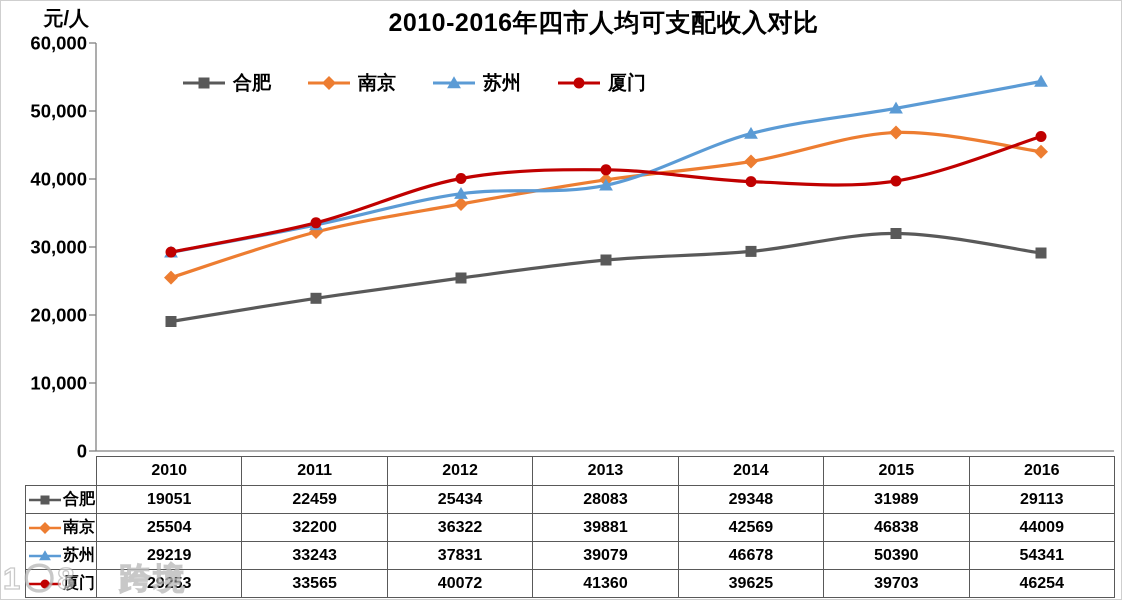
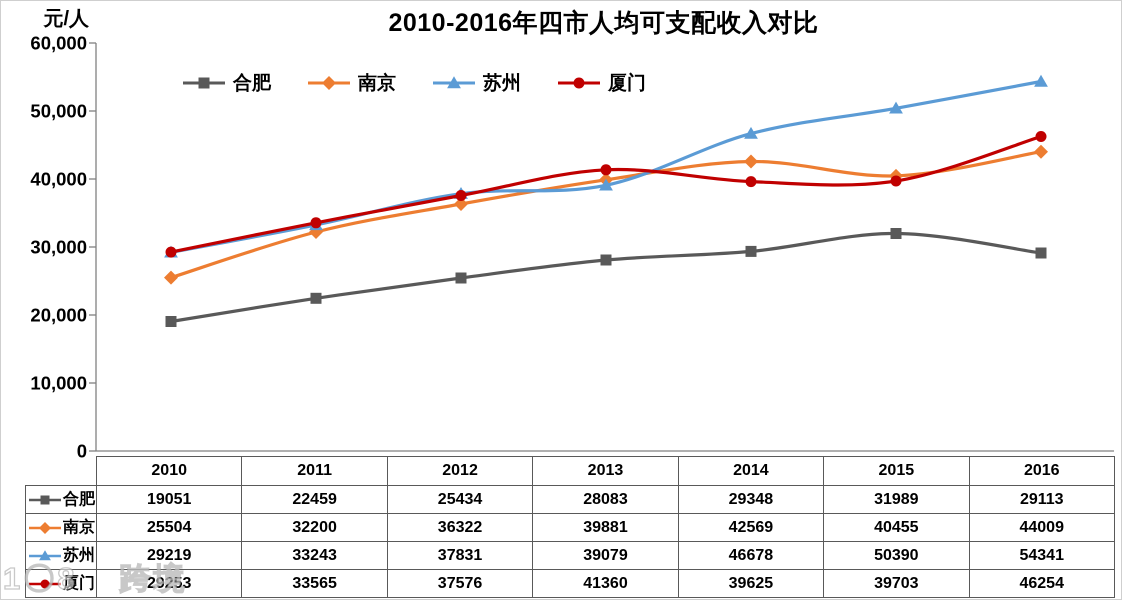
厦门/2012: 40072 -> 37576
南京/2015: 46838 -> 40455
